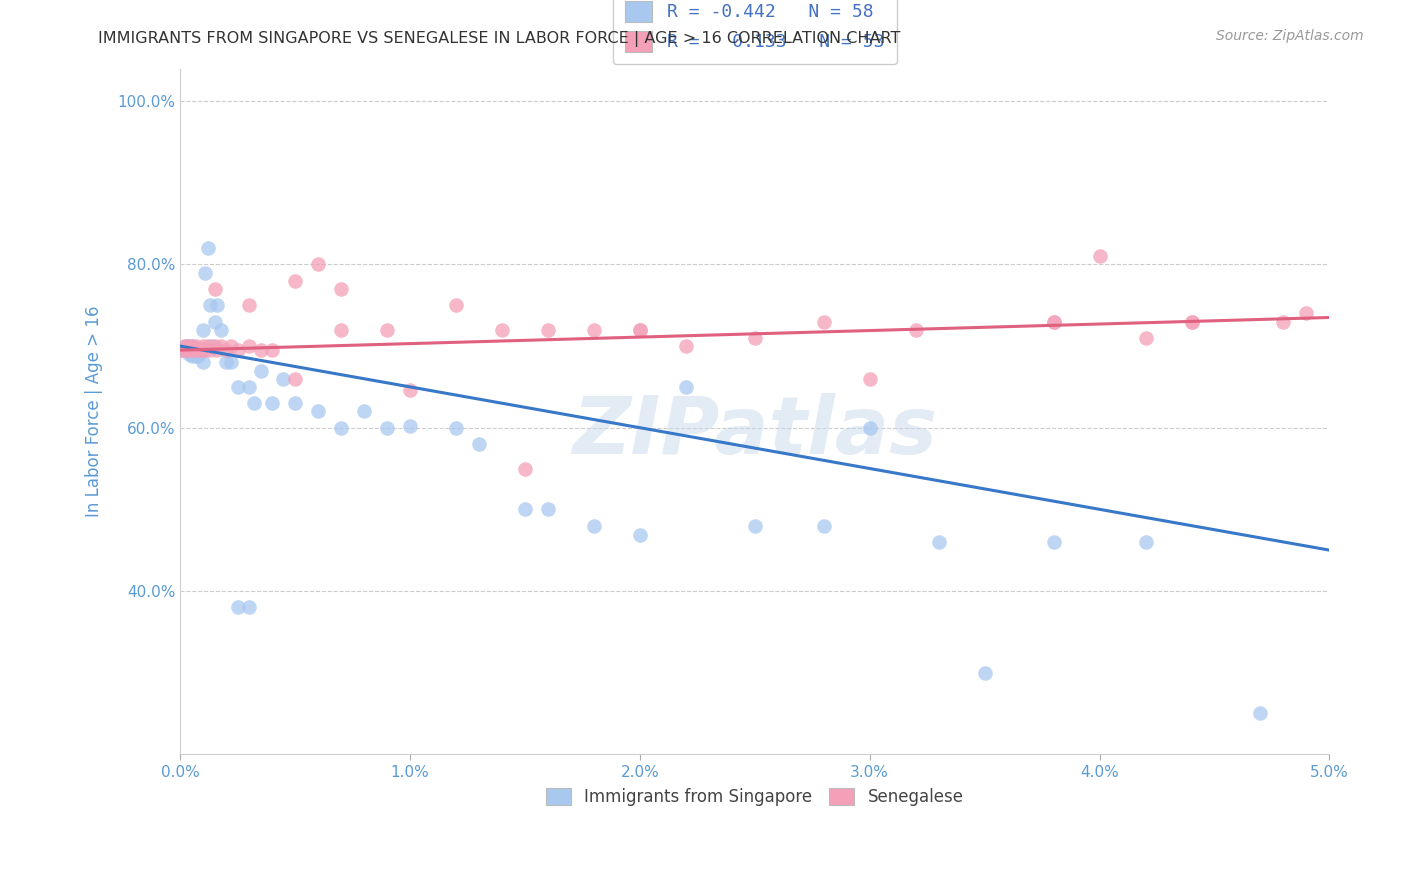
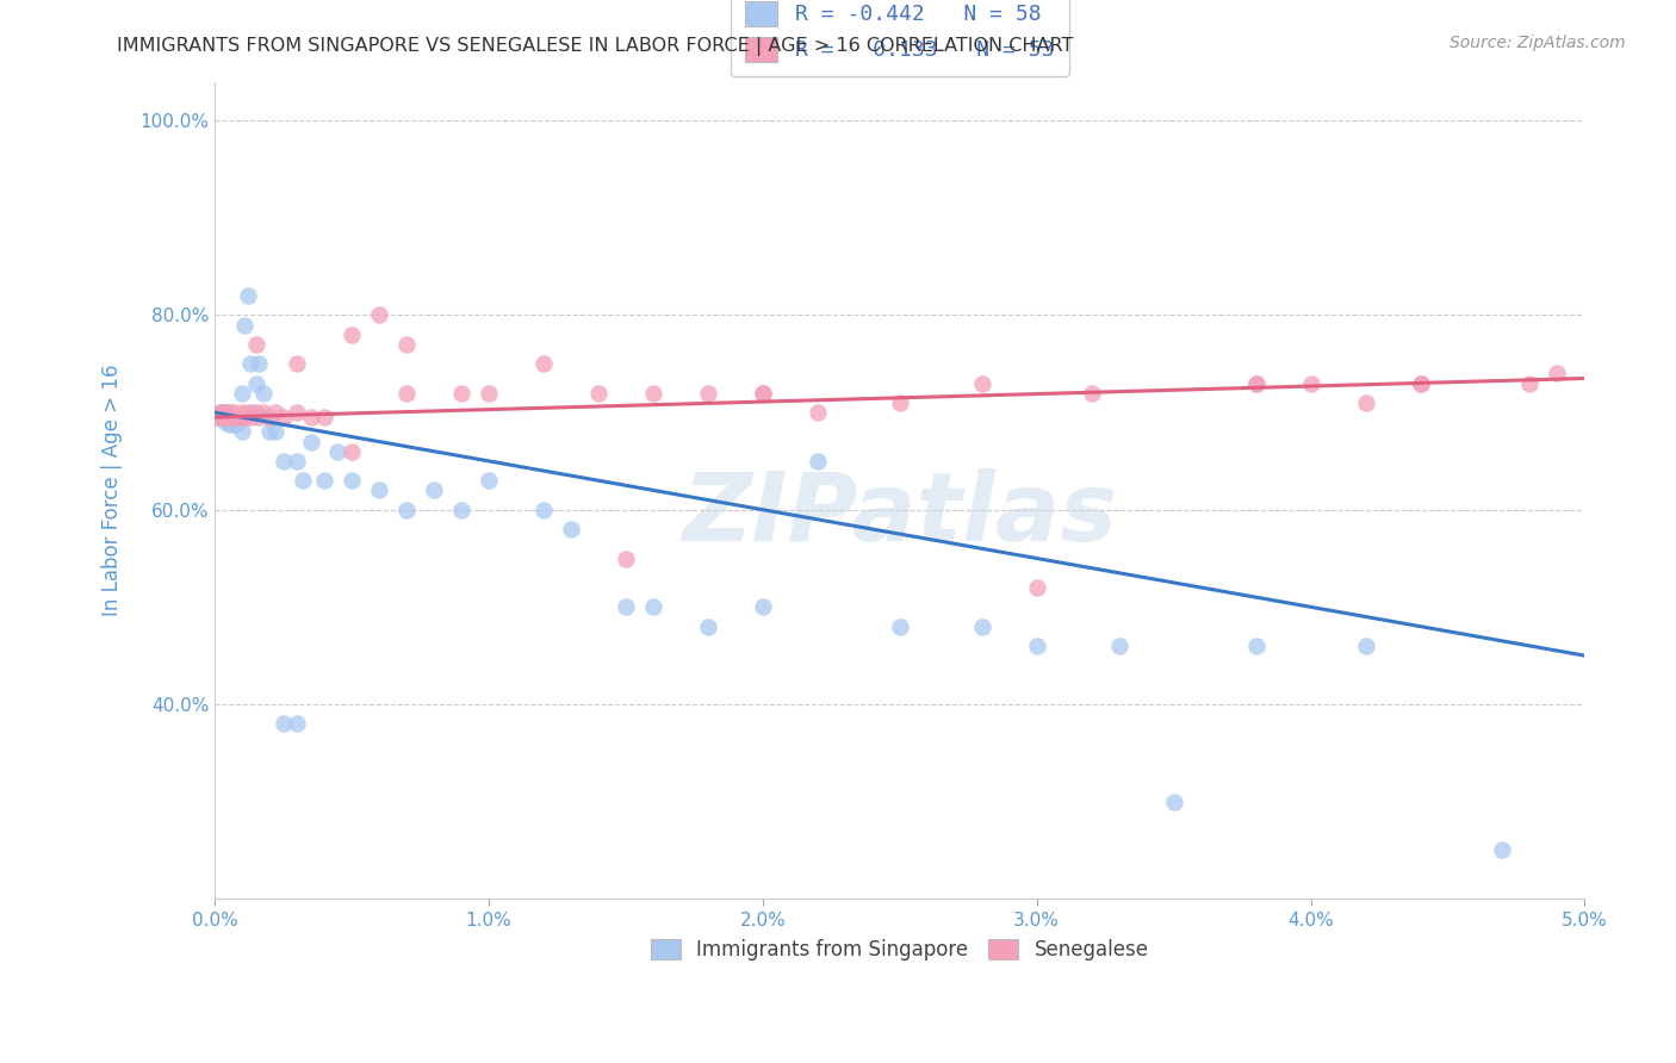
Immigrants from Singapore/1.0%: 60.2% -> 63.0%
Senegalese/1.0%: 64.6% -> 72.0%
Immigrants from Singapore/2.0%: 46.8% -> 50.0%
Immigrants from Singapore/3.0%: 60.0% -> 46.0%
Senegalese/3.0%: 66.0% -> 52.0%
Senegalese/4.0%: 81.0% -> 73.0%
